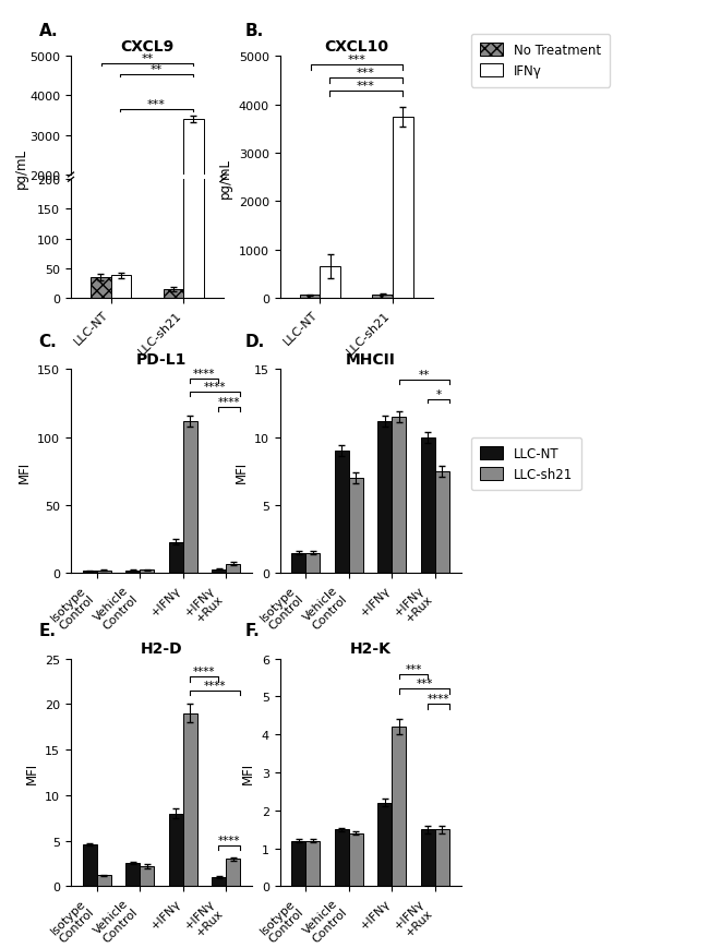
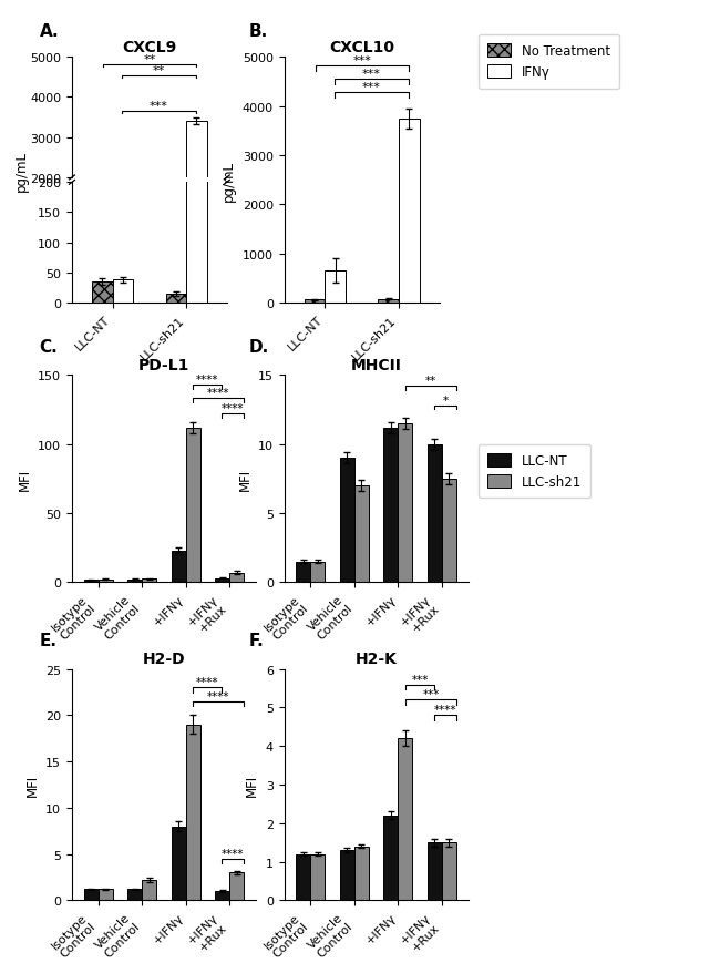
H2-D/LLC-NT/Isotype Control: 4.6 -> 1.2
H2-D/LLC-NT/Vehicle Control: 2.6 -> 1.2
H2-K/LLC-NT/Vehicle Control: 1.5 -> 1.3
